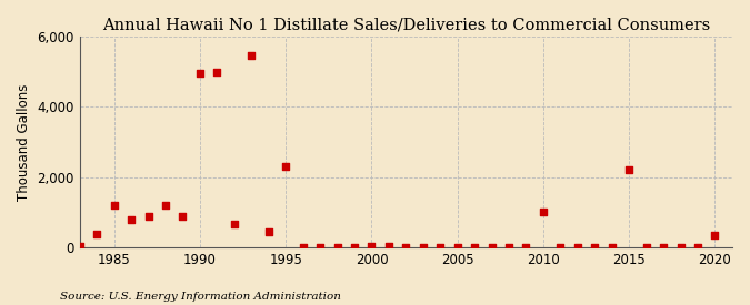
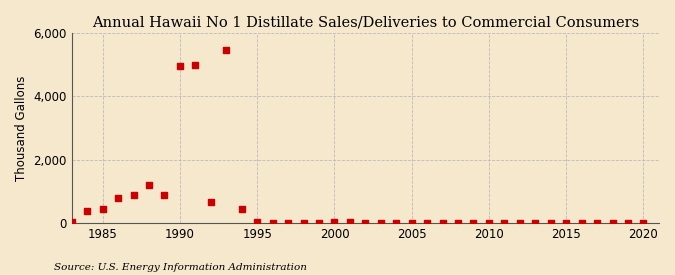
1985: 1,200 -> 440
1995: 2,300 -> 20
2010: 1,000 -> 10
2015: 2,200 -> 0
2020: 350 -> 0
